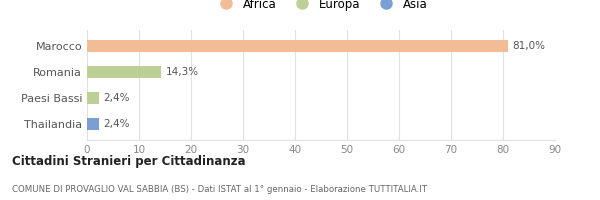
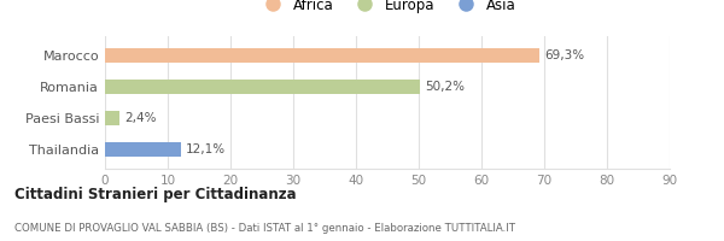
Marocco: 81,0% -> 69,3%
Romania: 14,3% -> 50,2%
Thailandia: 2,4% -> 12,1%
